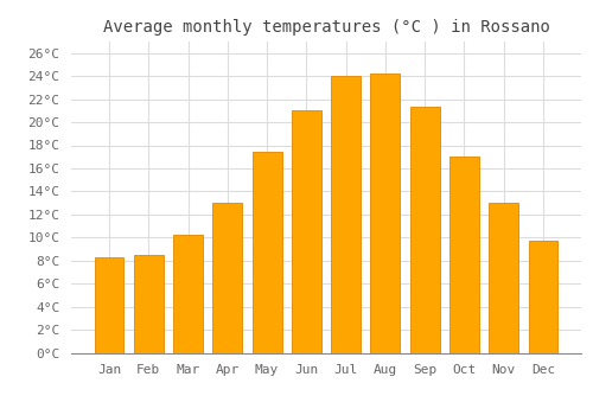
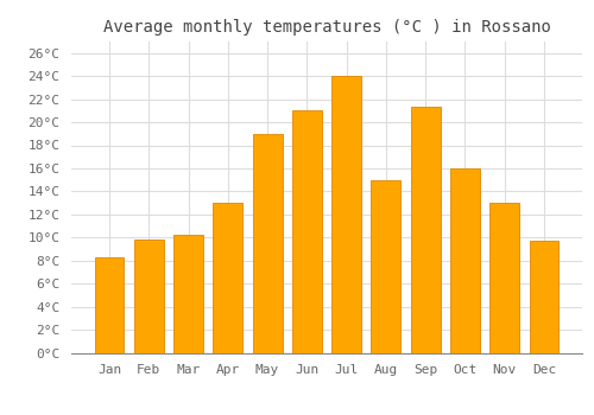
Feb: 8.5°C -> 9.8°C
May: 17.4°C -> 19.0°C
Aug: 24.2°C -> 15.0°C
Oct: 17.0°C -> 16.0°C
